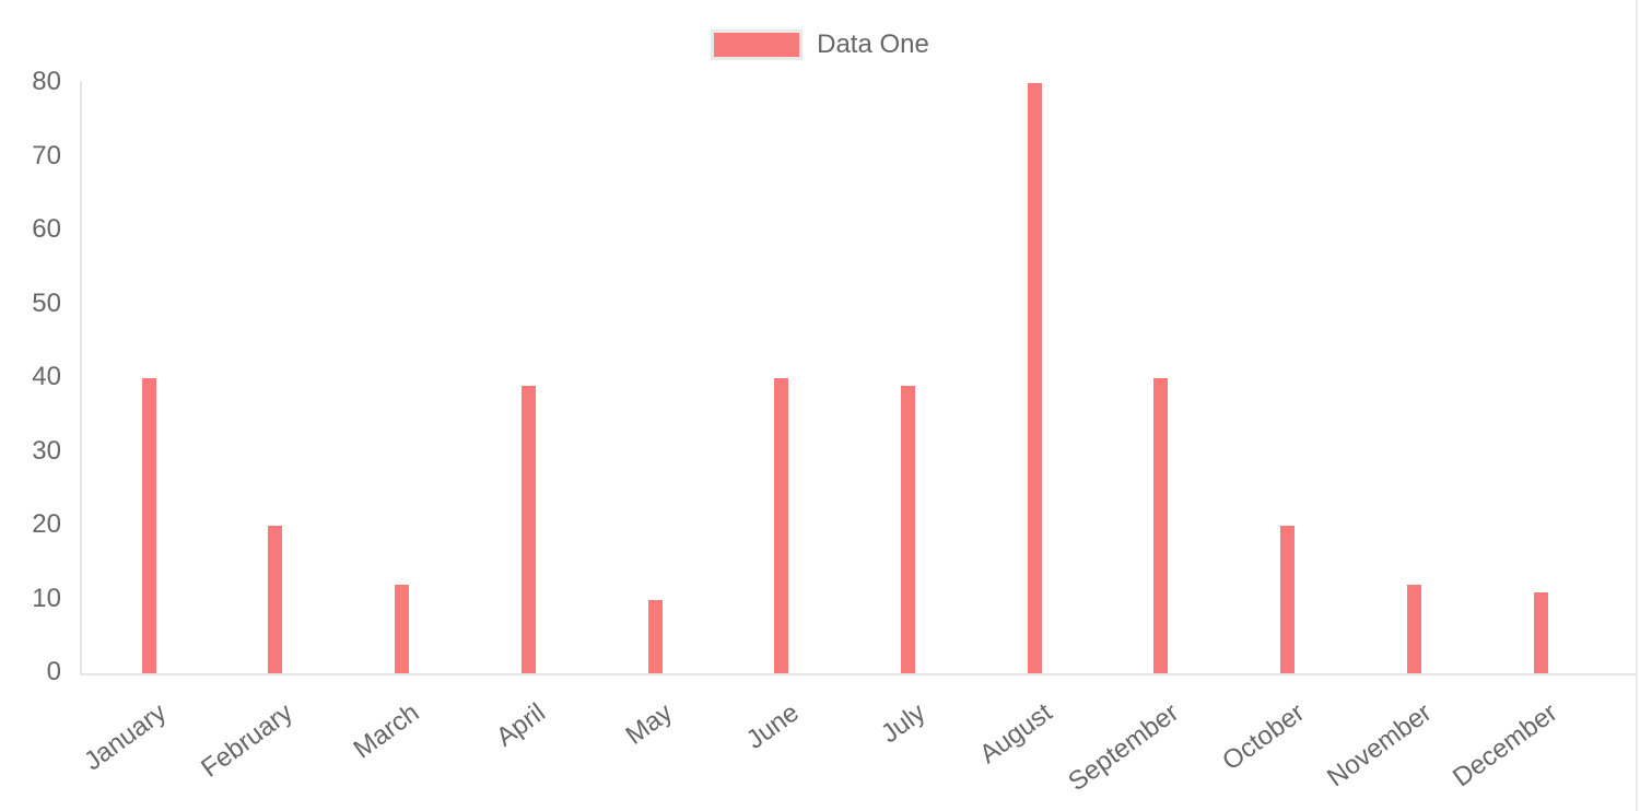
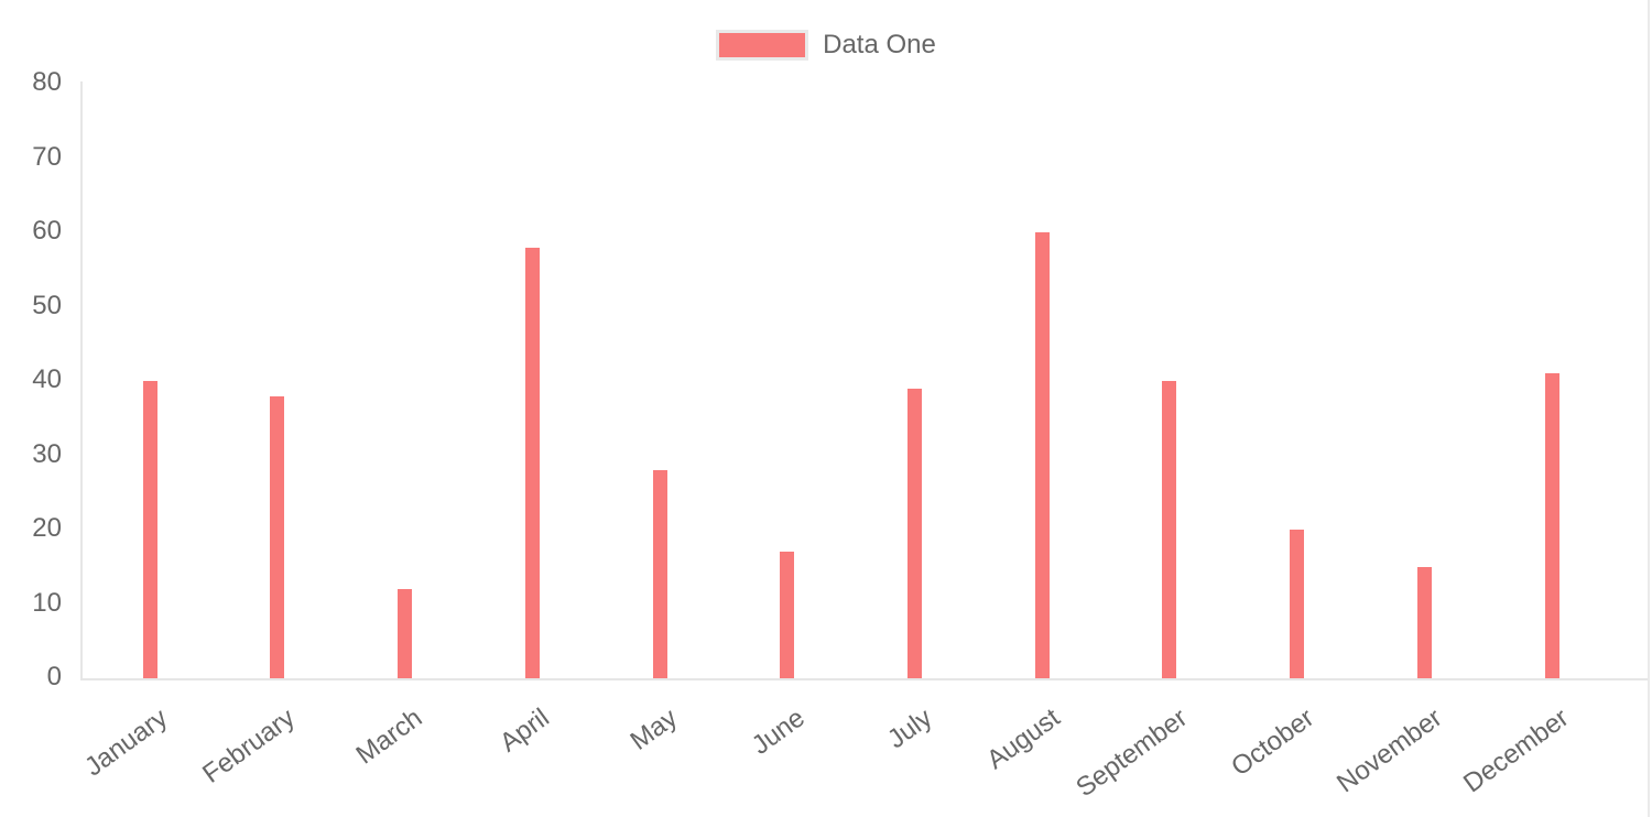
February: 20 -> 38
April: 39 -> 58
May: 10 -> 28
June: 40 -> 17
August: 80 -> 60
November: 12 -> 15
December: 11 -> 41
